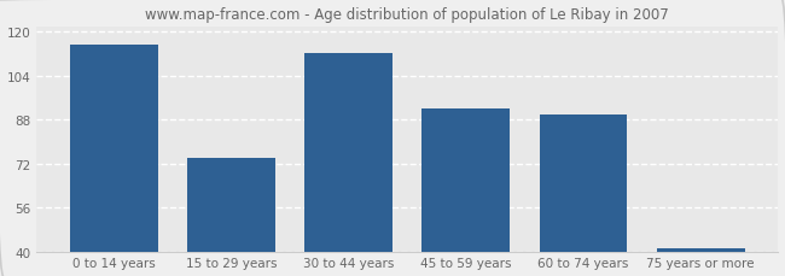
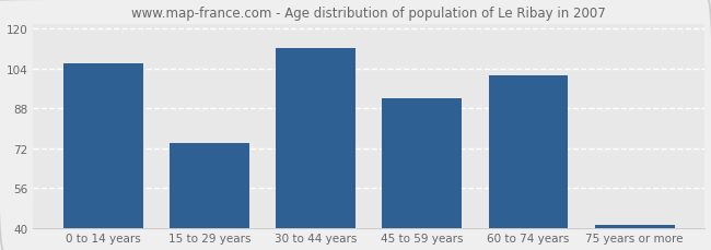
0 to 14 years: 115 -> 106
60 to 74 years: 90 -> 101
